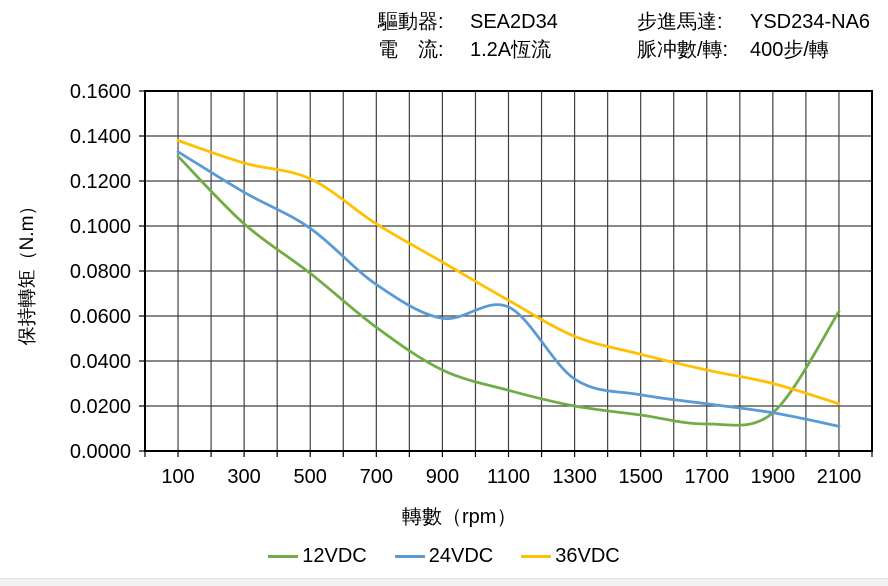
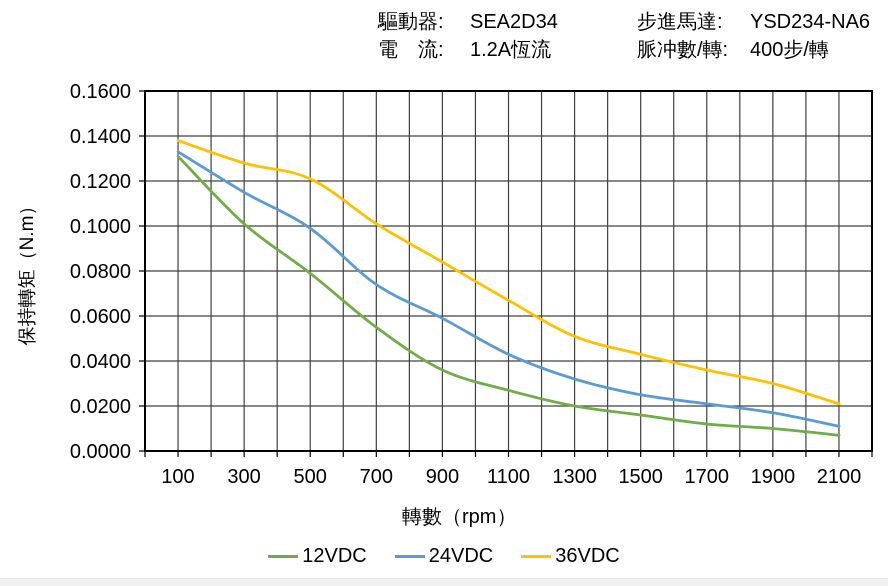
24VDC/1100: 0.064 -> 0.043
12VDC/1900: 0.017 -> 0.010
12VDC/2100: 0.062 -> 0.007
